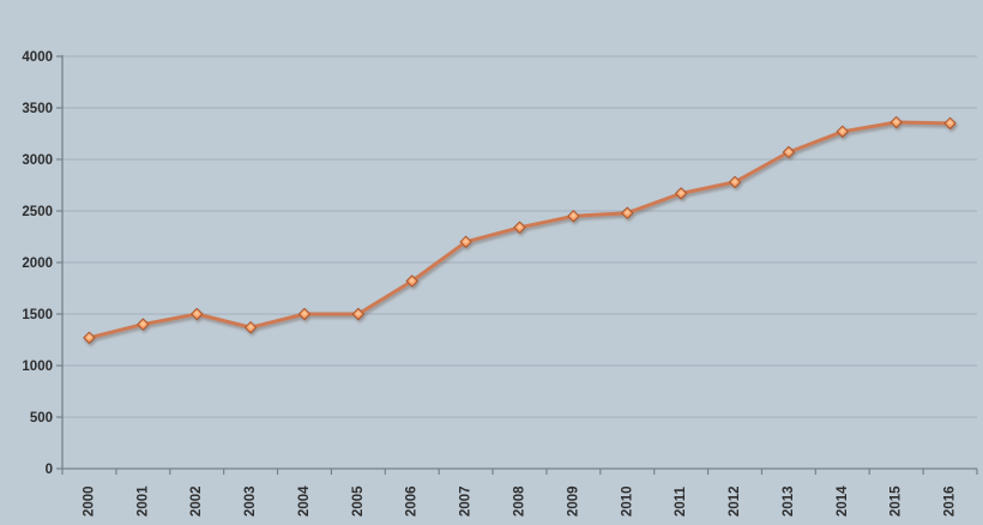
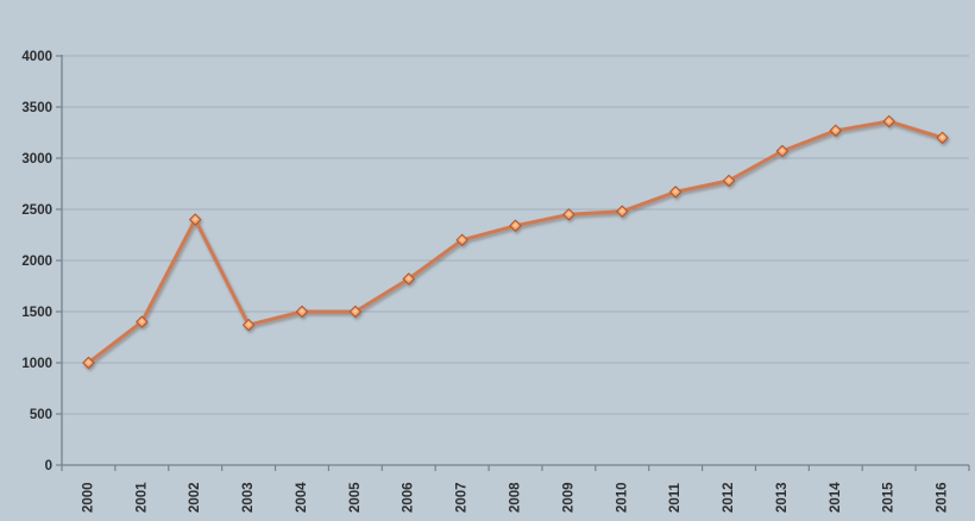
2000: 1300 -> 1000
2002: 1500 -> 2400
2016: 3400 -> 3200
